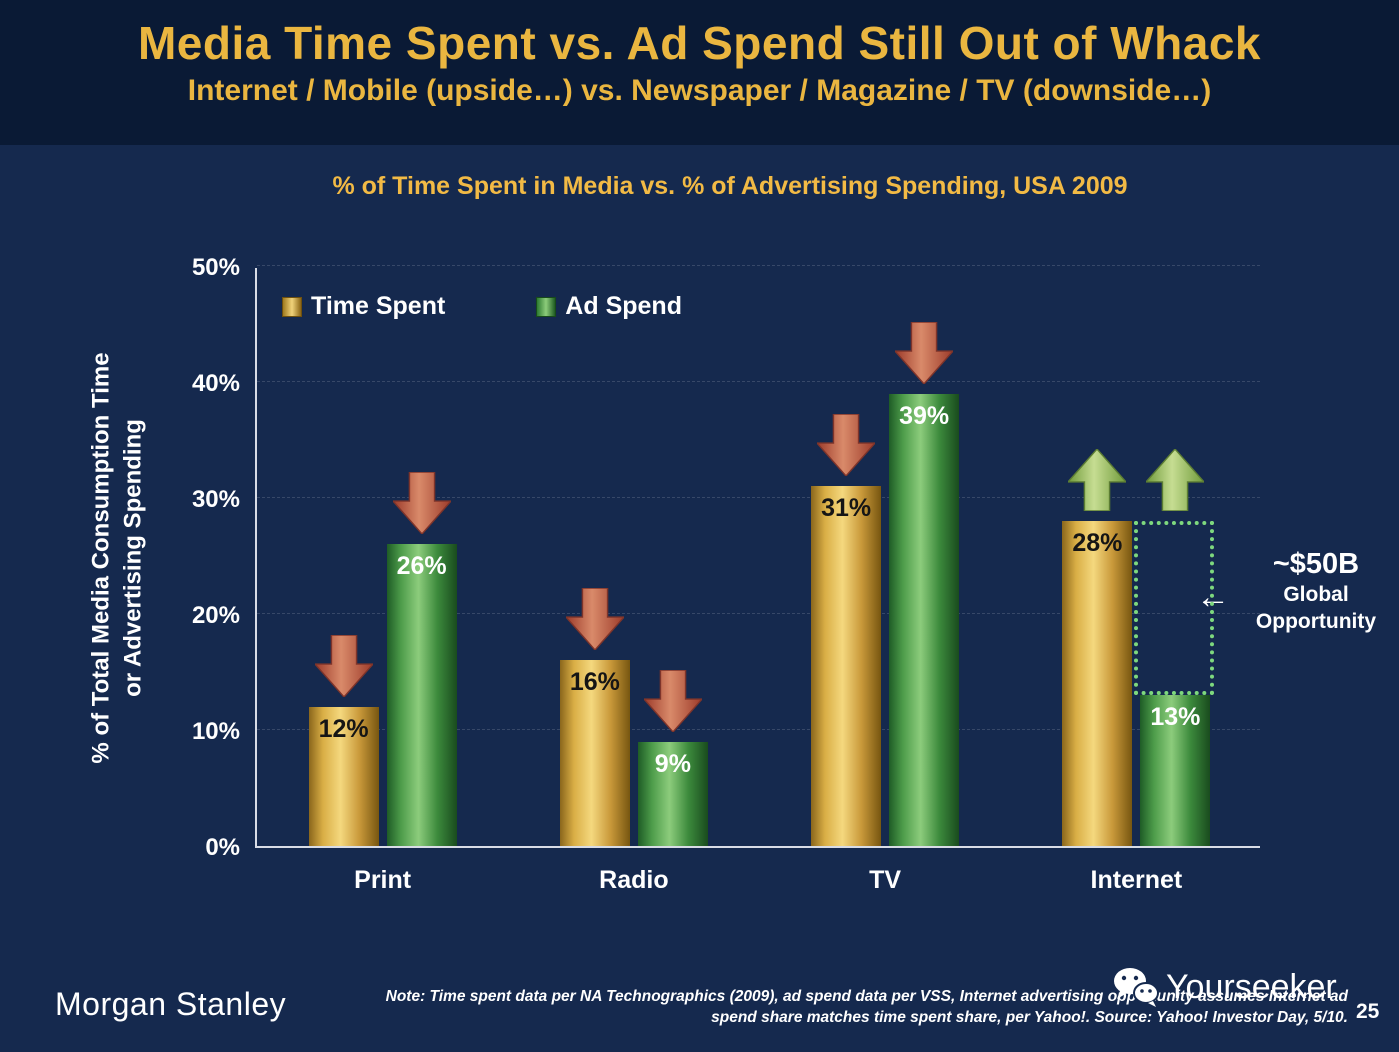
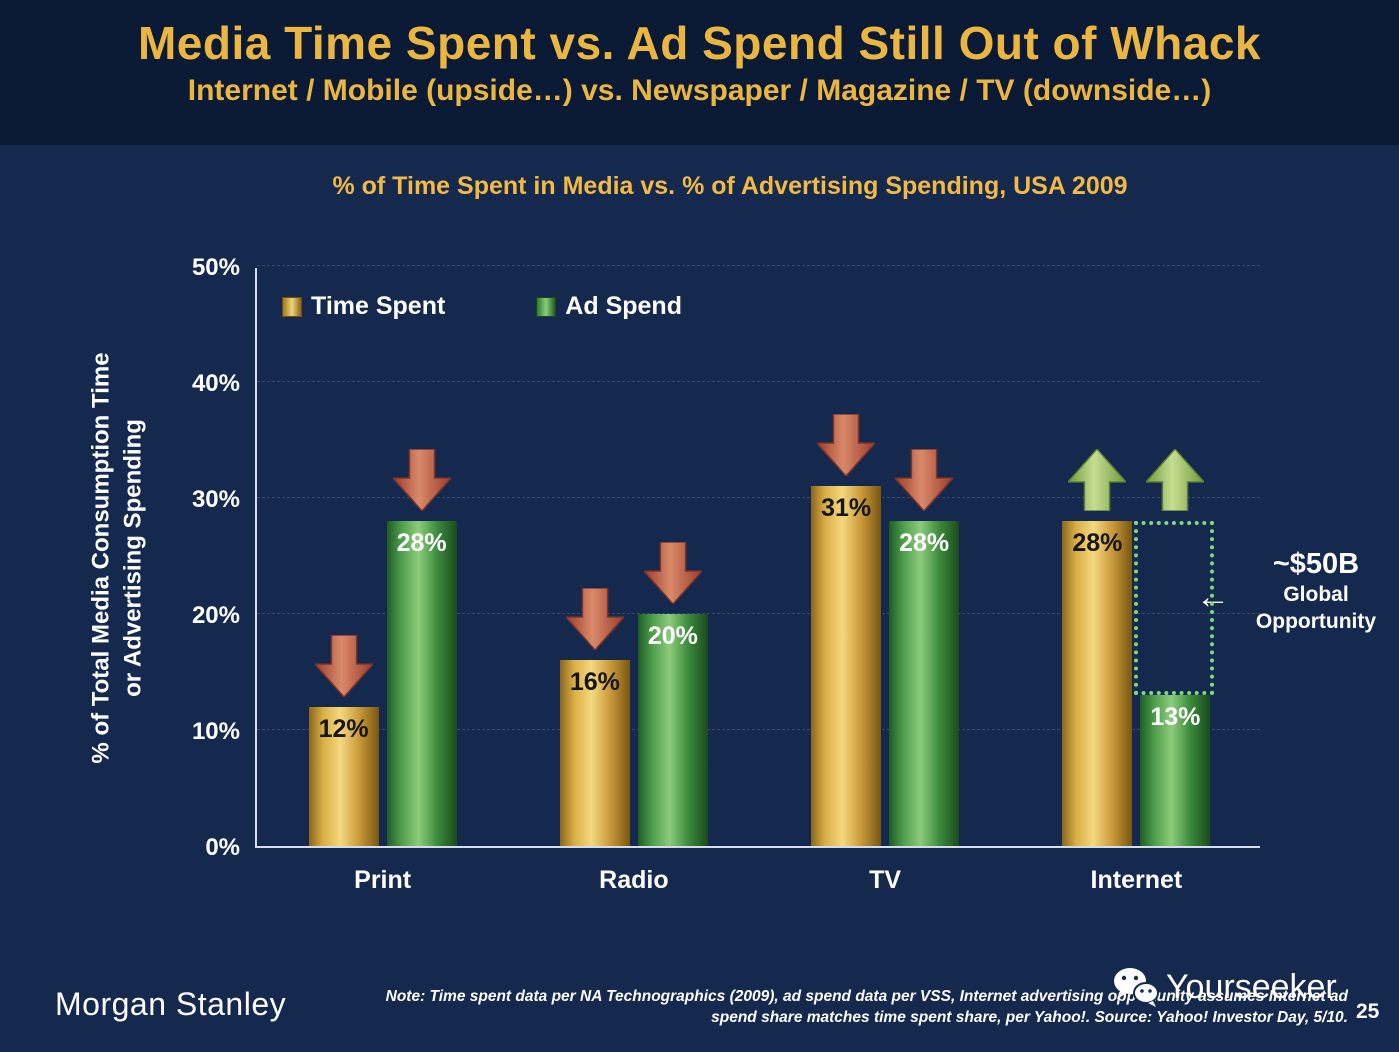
Ad Spend/Print: 26% -> 28%
Ad Spend/Radio: 9% -> 20%
Ad Spend/TV: 39% -> 28%
